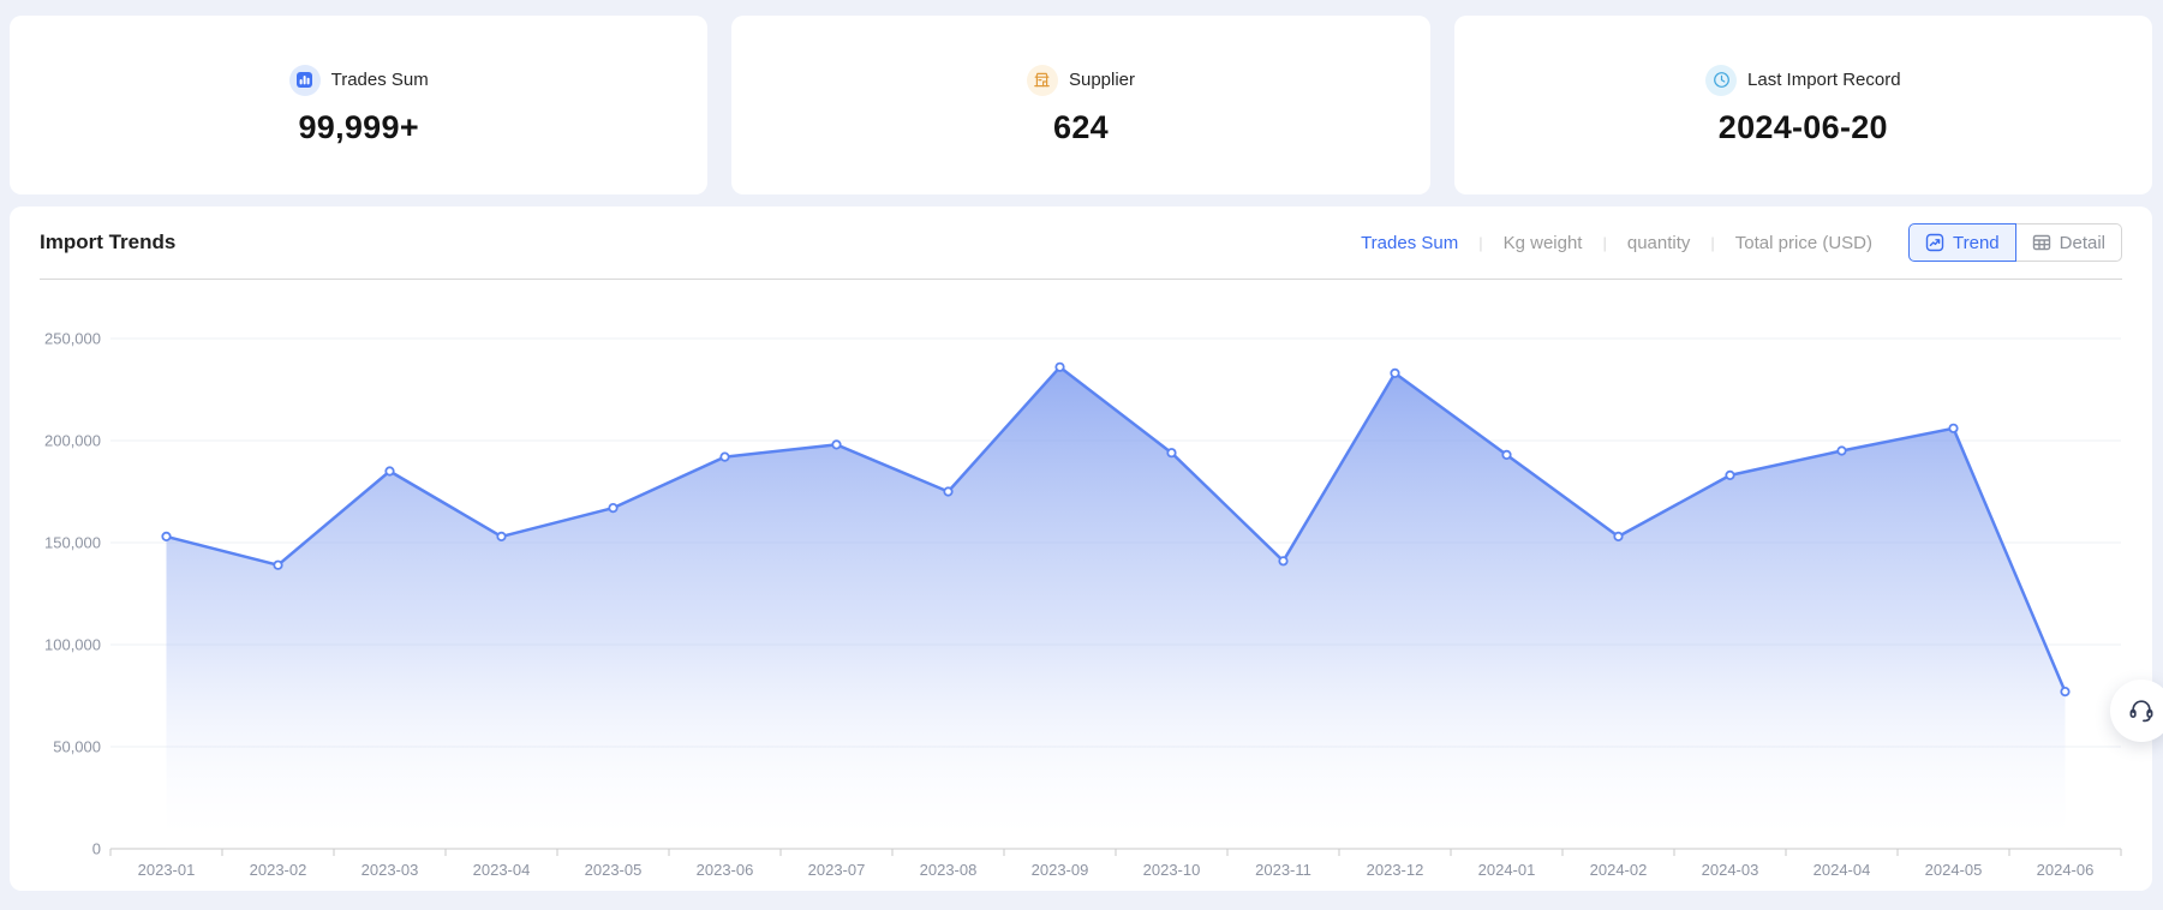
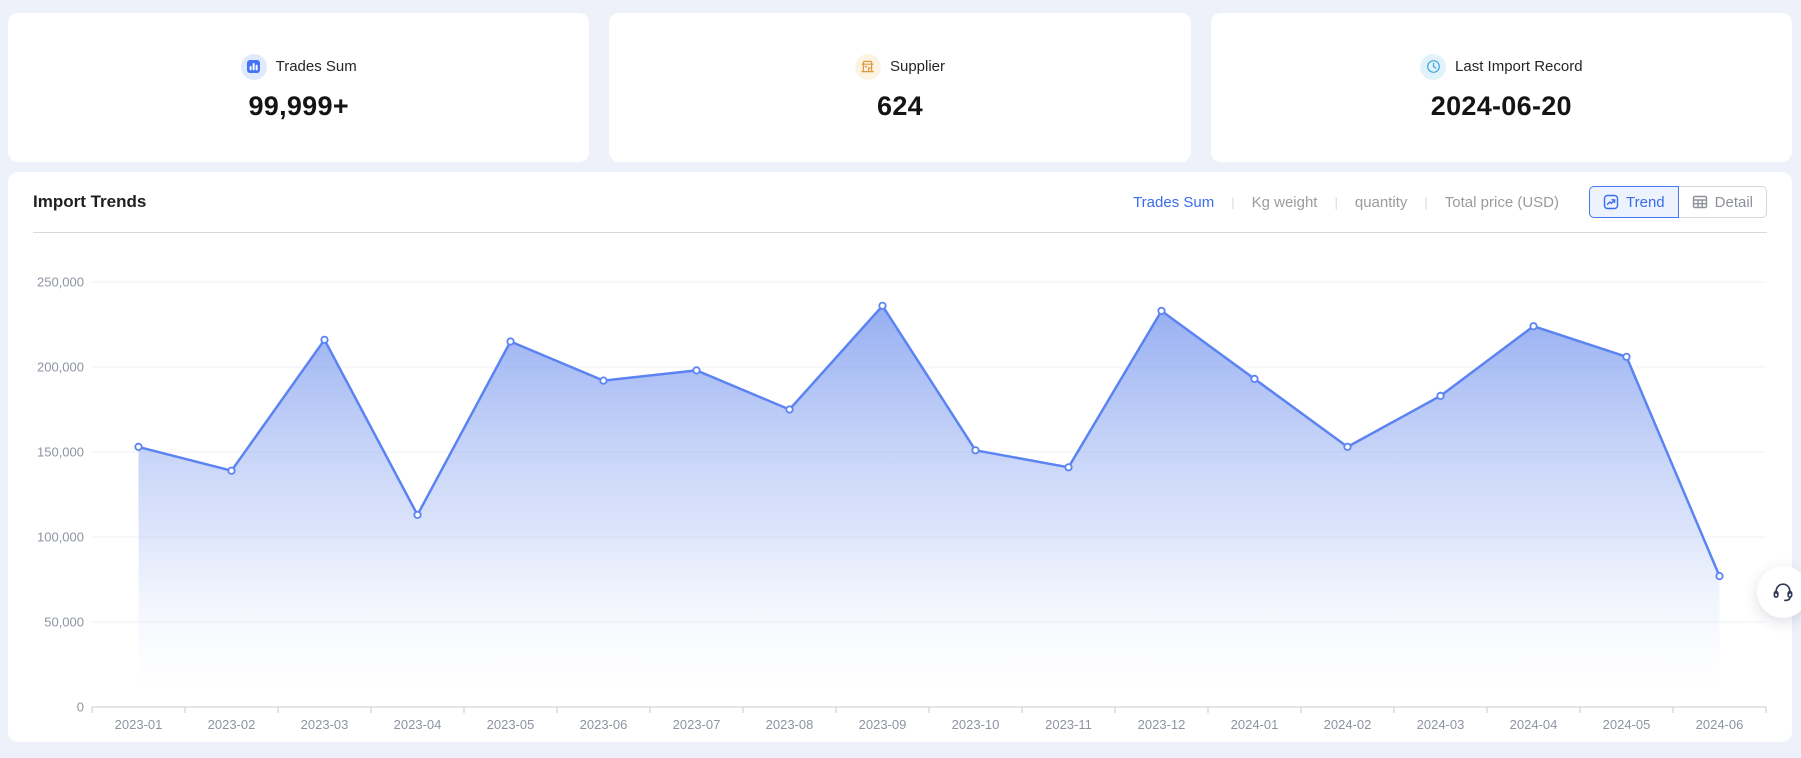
2023-03: 185000 -> 216000
2023-04: 153000 -> 113000
2023-05: 167000 -> 215000
2023-10: 194000 -> 151000
2024-04: 195000 -> 224000
